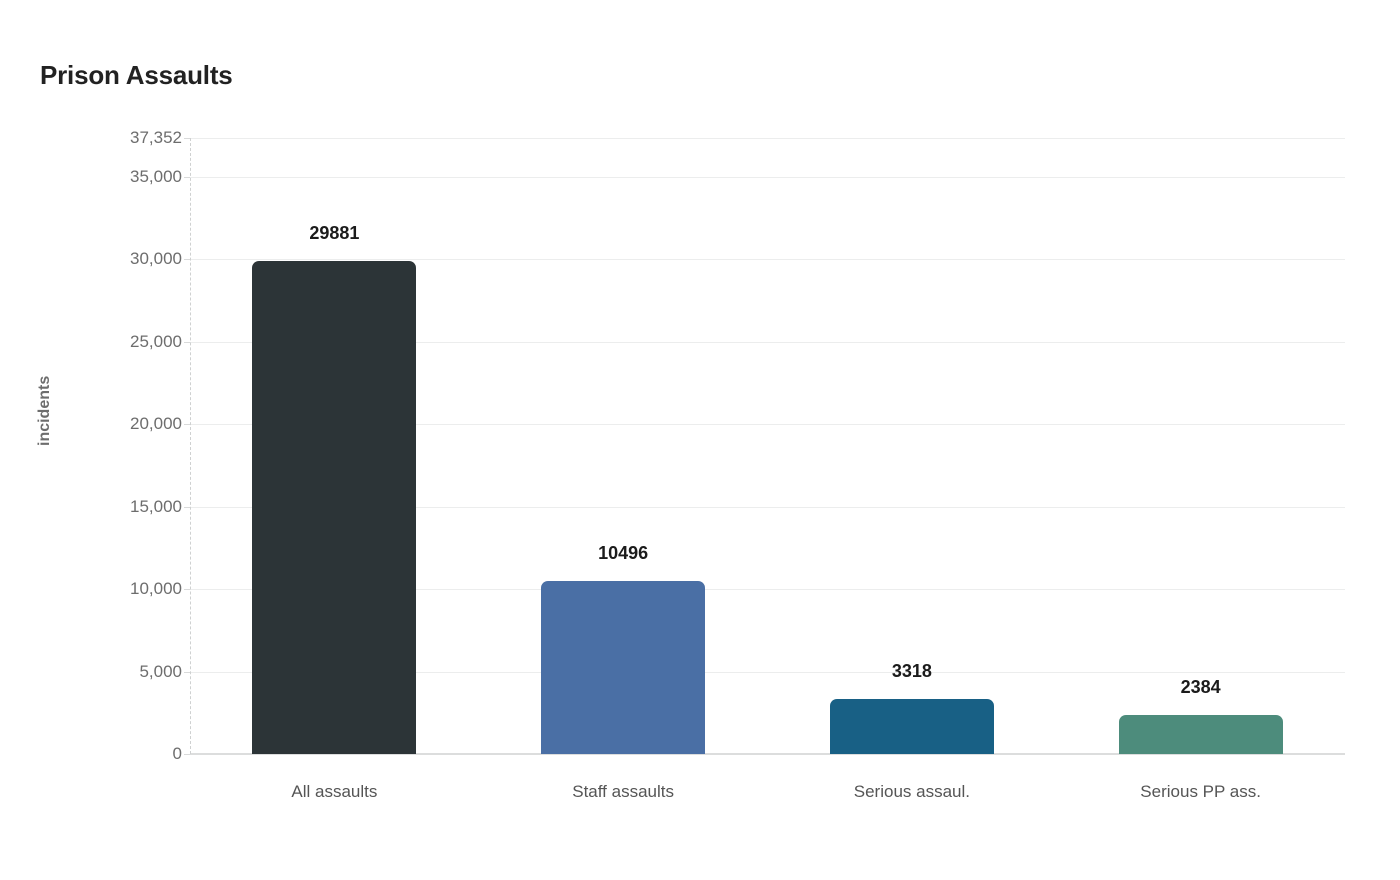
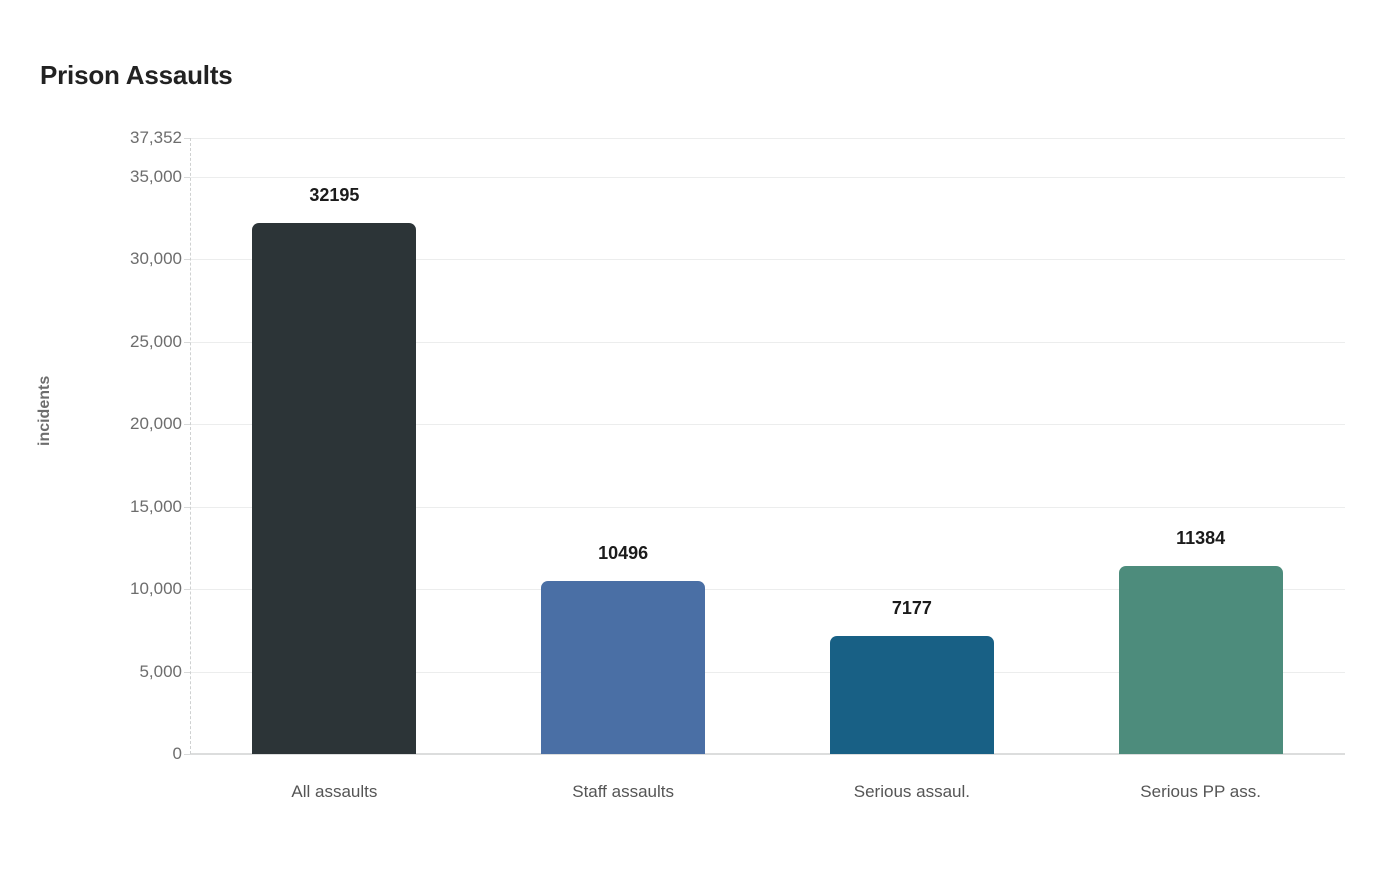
All assaults: 29881 -> 32195
Serious assaul.: 3318 -> 7177
Serious PP ass.: 2384 -> 11384
